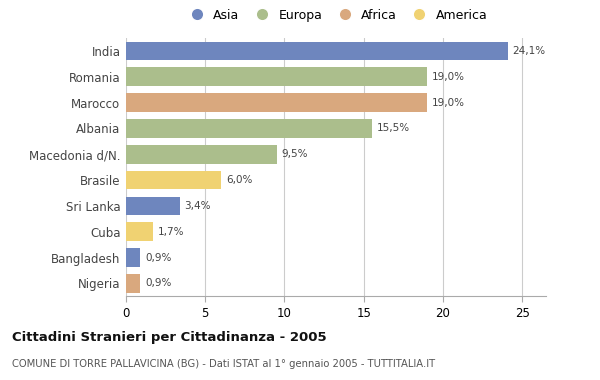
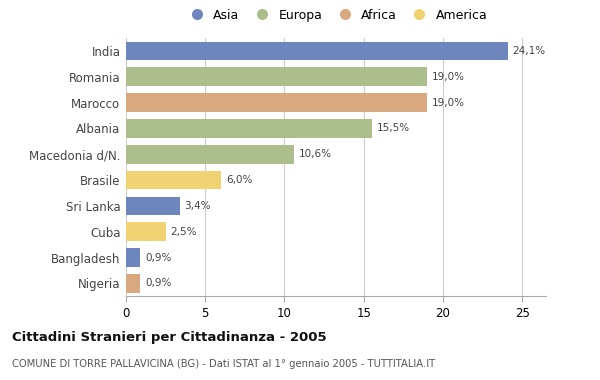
Macedonia d/N.: 9,5% -> 10,6%
Cuba: 1,7% -> 2,5%
